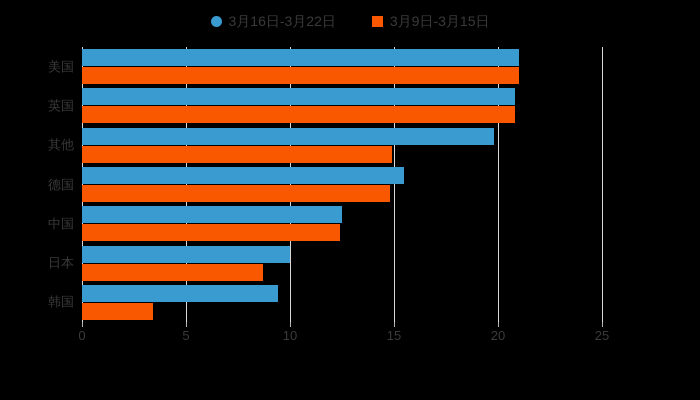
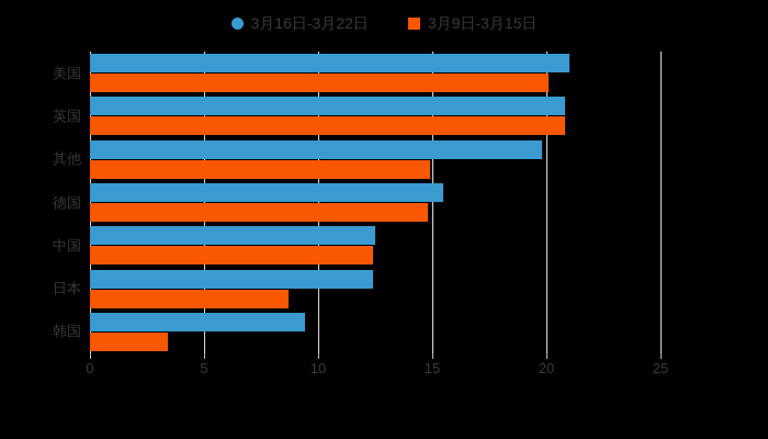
3月9日-3月15日/美国: 21.0 -> 20.1
3月16日-3月22日/日本: 10.0 -> 12.4
